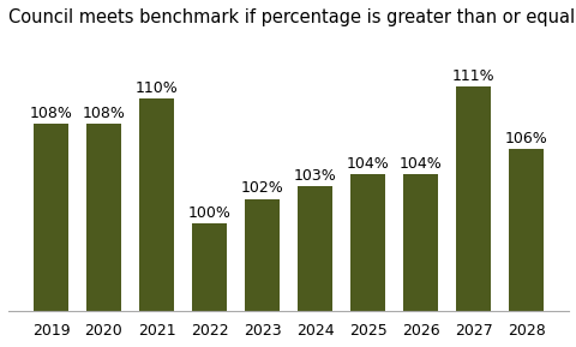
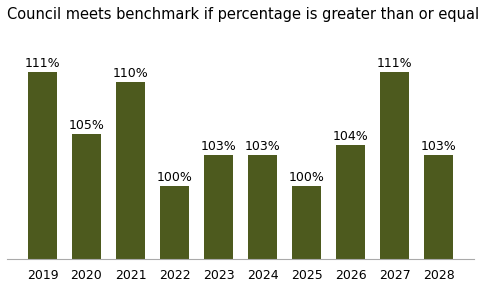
2019: 108% -> 111%
2020: 108% -> 105%
2023: 102% -> 103%
2025: 104% -> 100%
2028: 106% -> 103%
